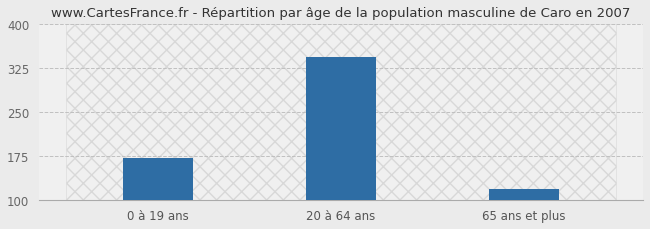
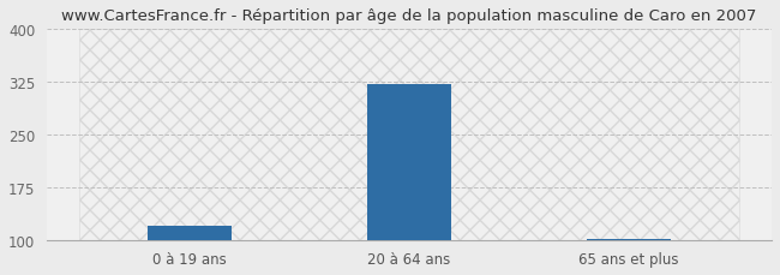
0 à 19 ans: 172 -> 120
20 à 64 ans: 344 -> 322
65 ans et plus: 118 -> 102
